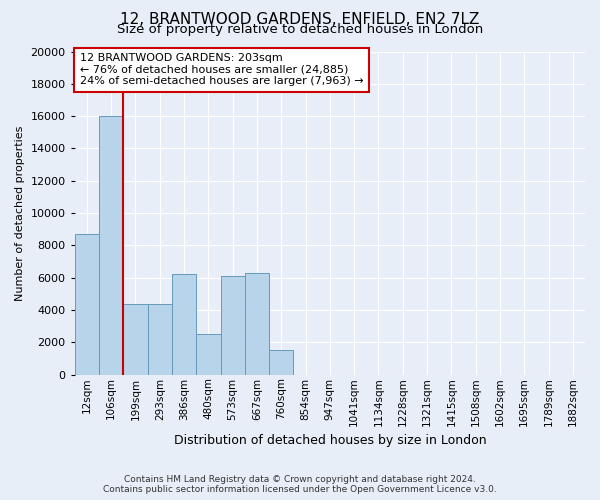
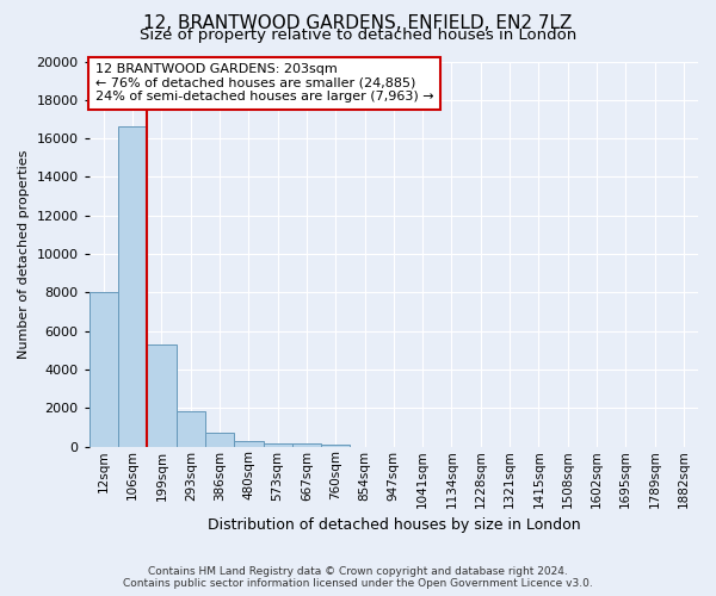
12sqm: 8700 -> 8000
106sqm: 16000 -> 16600
199sqm: 4400 -> 5300
293sqm: 4400 -> 1800
386sqm: 6200 -> 700
480sqm: 2500 -> 300
573sqm: 6100 -> 200
667sqm: 6300 -> 200
760sqm: 1500 -> 100
